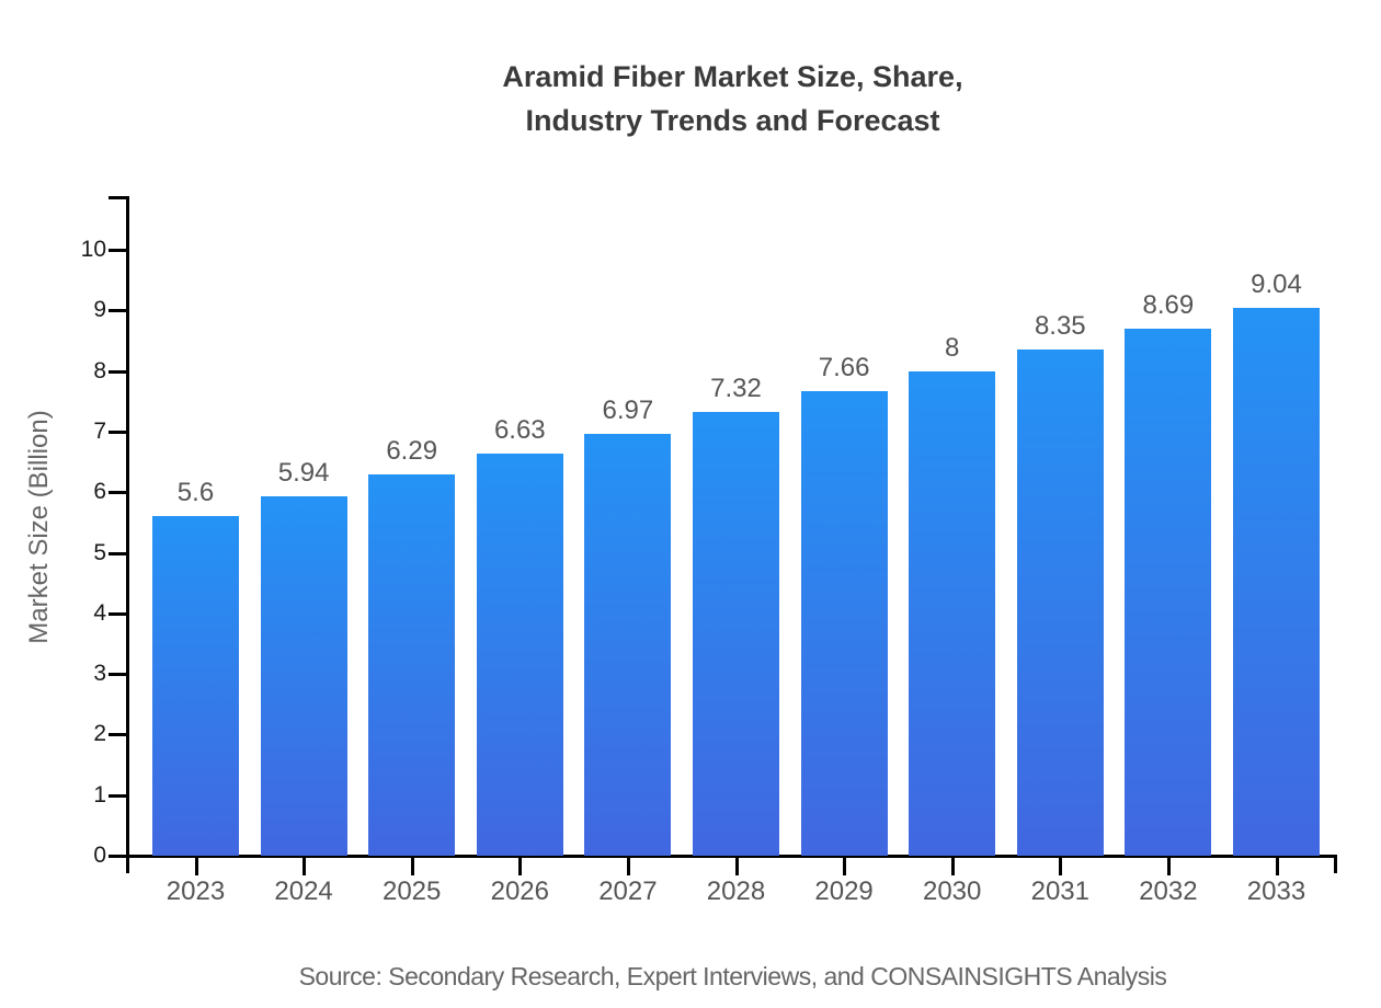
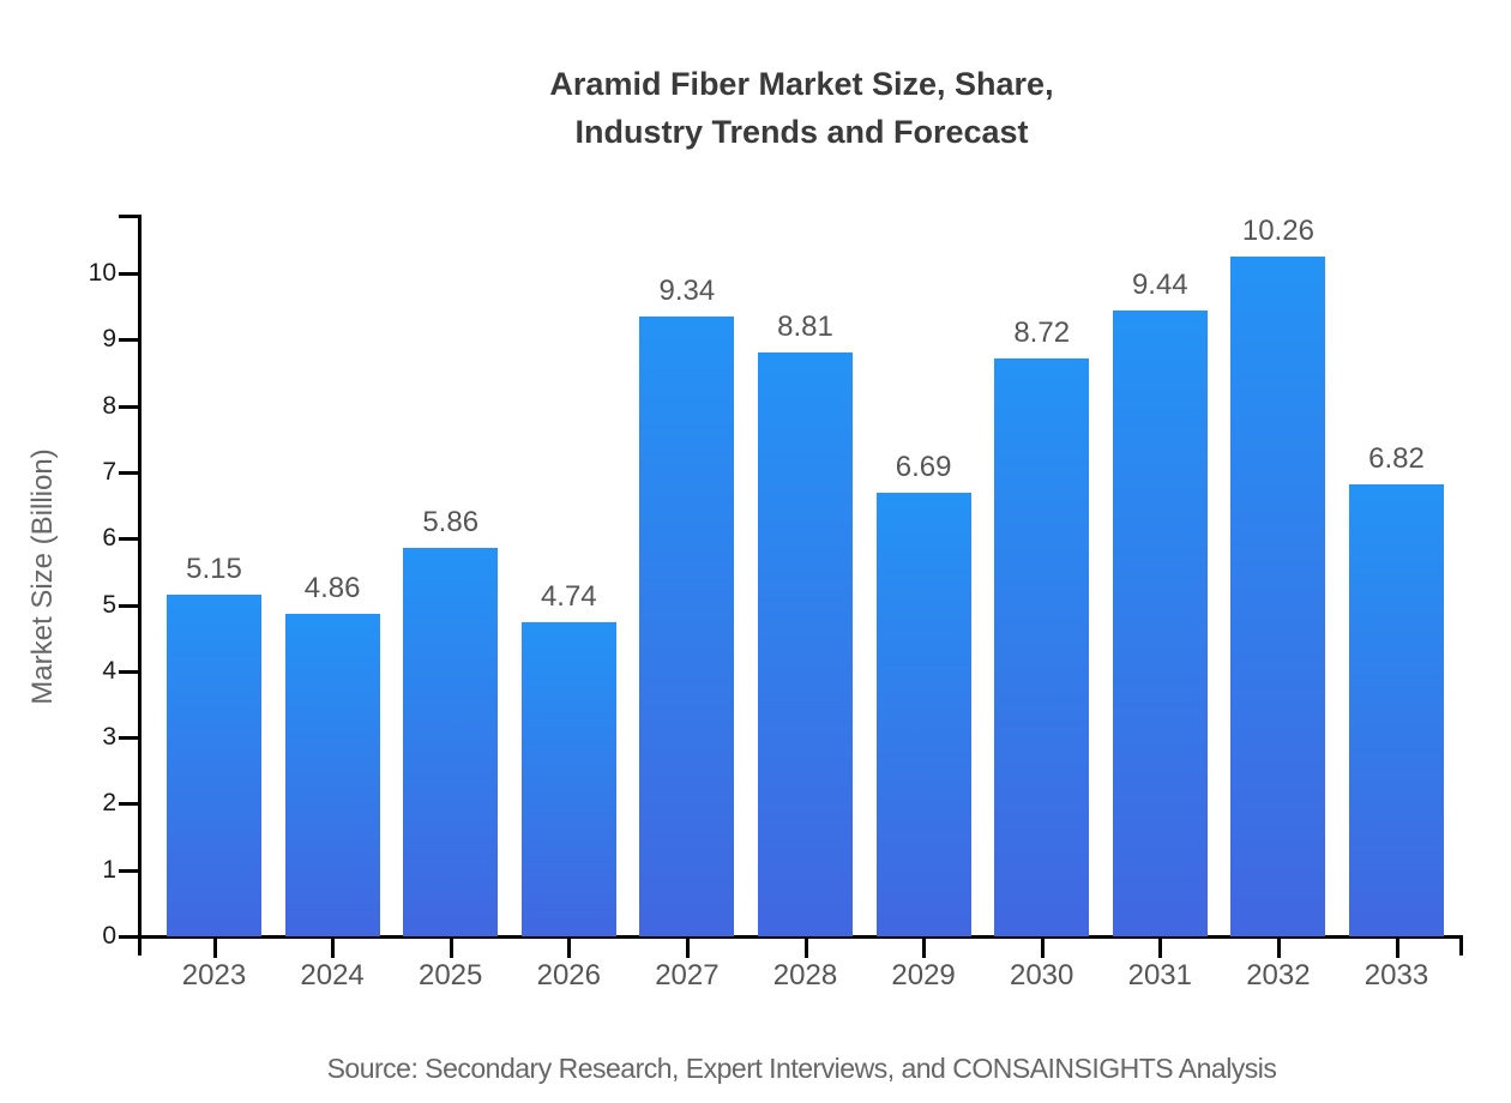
2023: 5.6 -> 5.15
2024: 5.94 -> 4.86
2025: 6.29 -> 5.86
2026: 6.63 -> 4.74
2027: 6.97 -> 9.34
2028: 7.32 -> 8.81
2029: 7.66 -> 6.69
2030: 8 -> 8.72
2031: 8.35 -> 9.44
2032: 8.69 -> 10.26
2033: 9.04 -> 6.82
